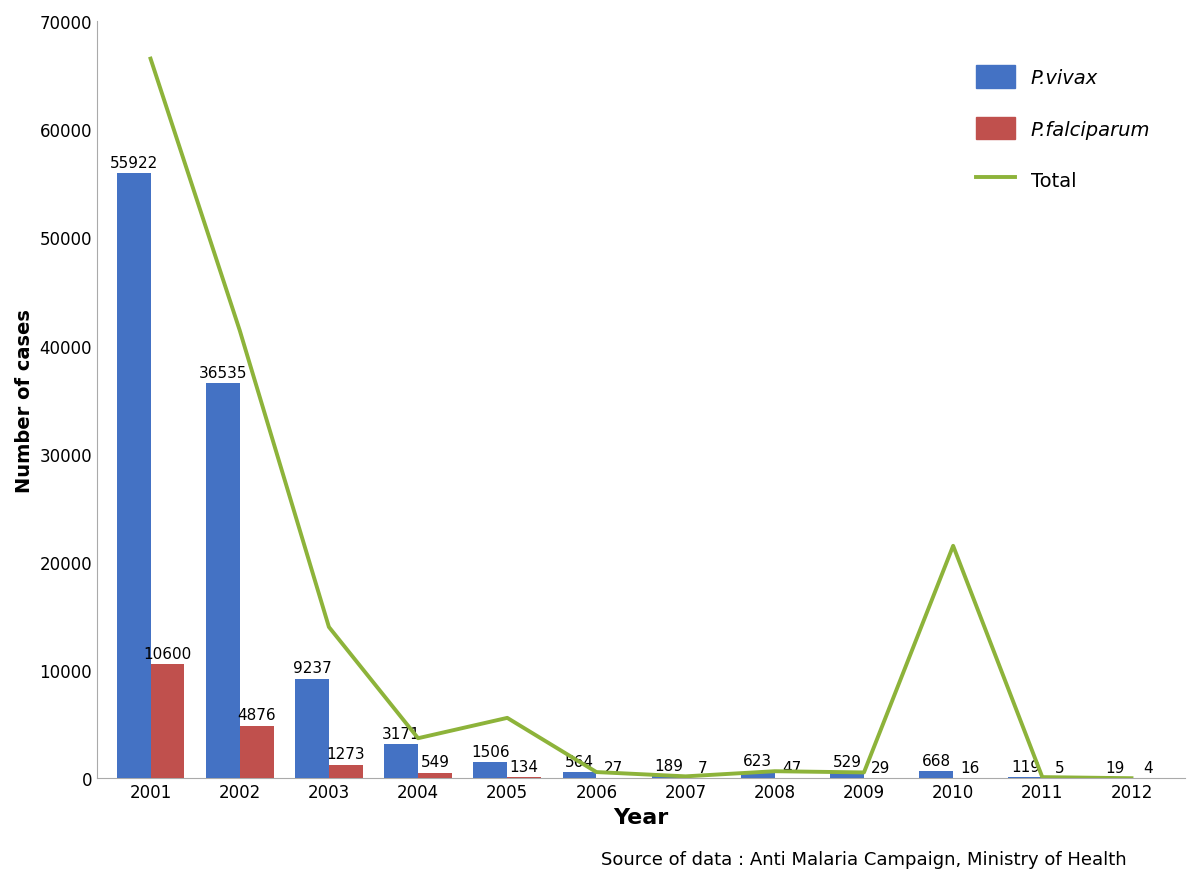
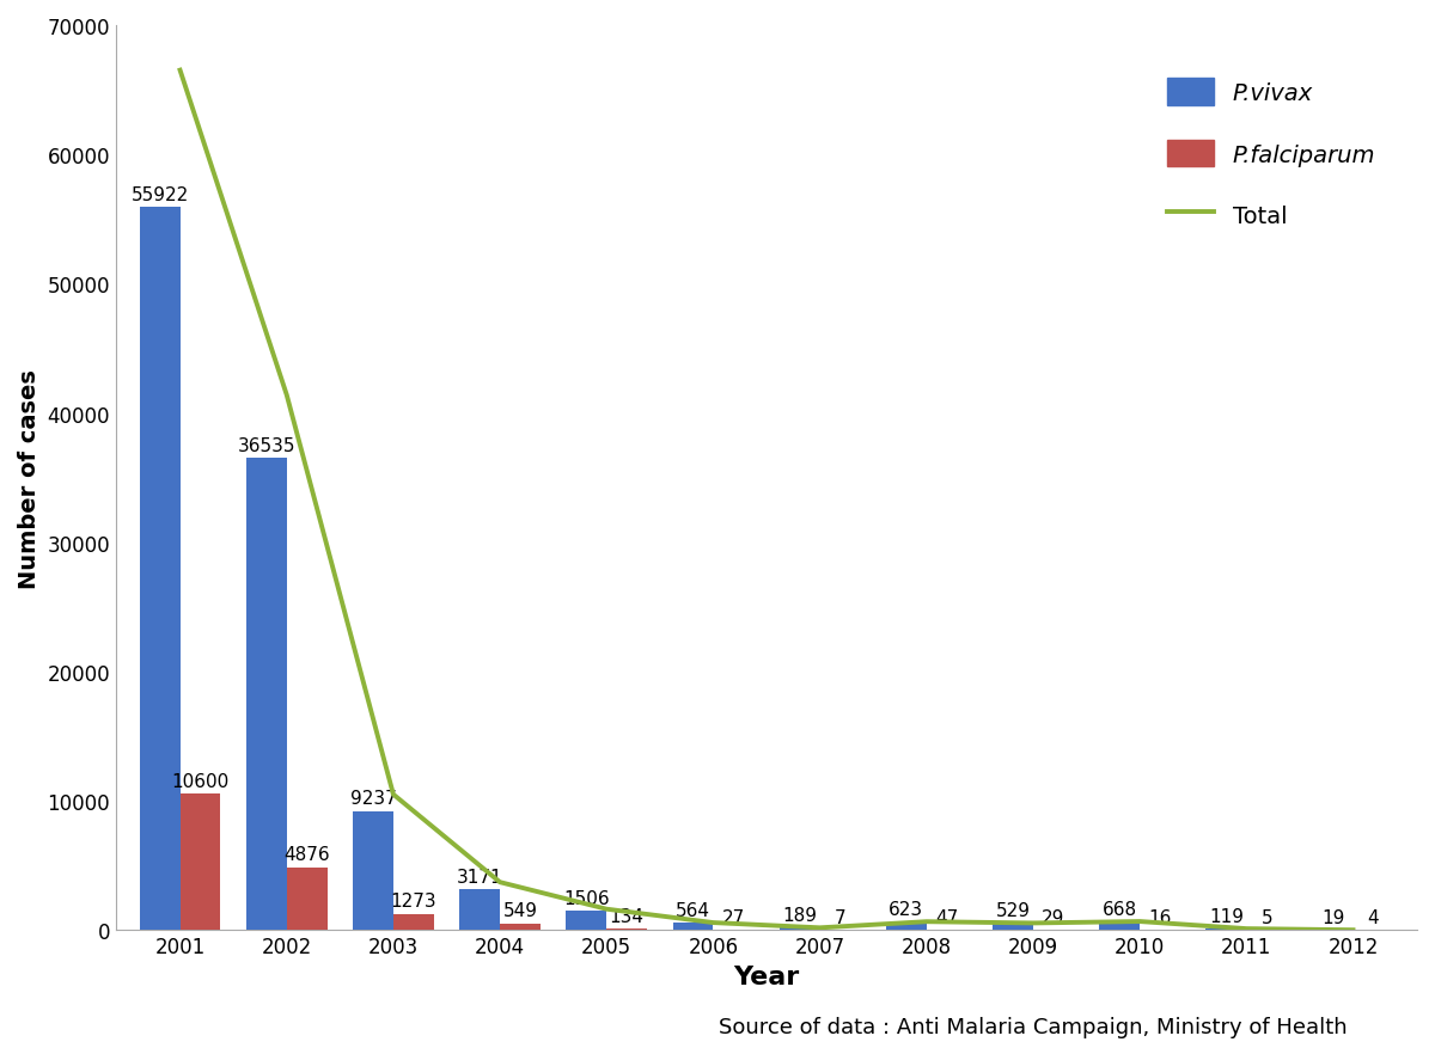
Total/2003: 14000 -> 10500
Total/2005: 5600 -> 1600
Total/2010: 21500 -> 700
